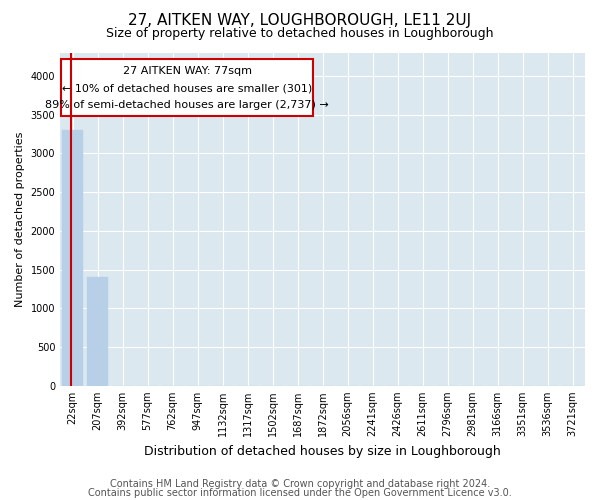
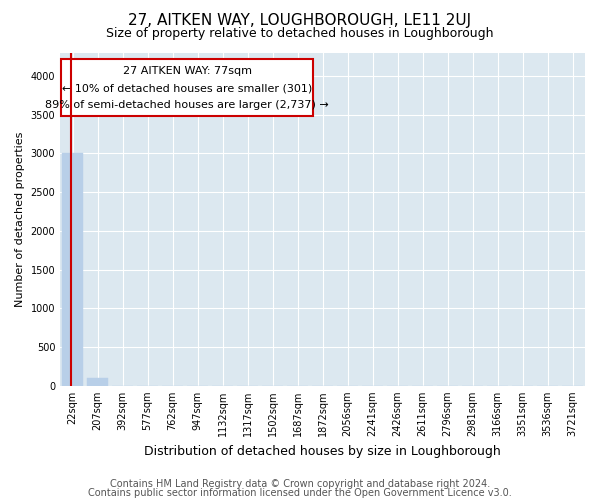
22sqm: 3300 -> 3000
207sqm: 1400 -> 100
